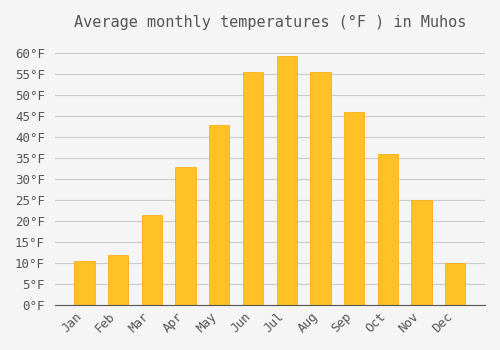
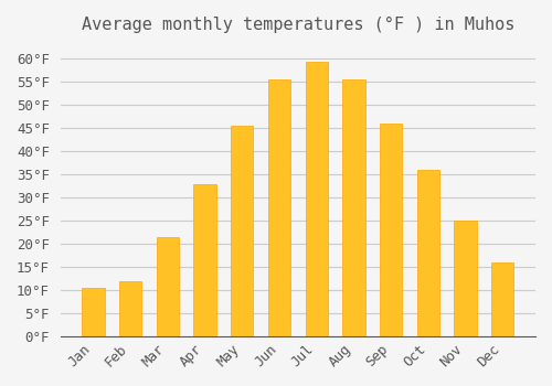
May: 43.0°F -> 45.5°F
Dec: 10.0°F -> 16.0°F
